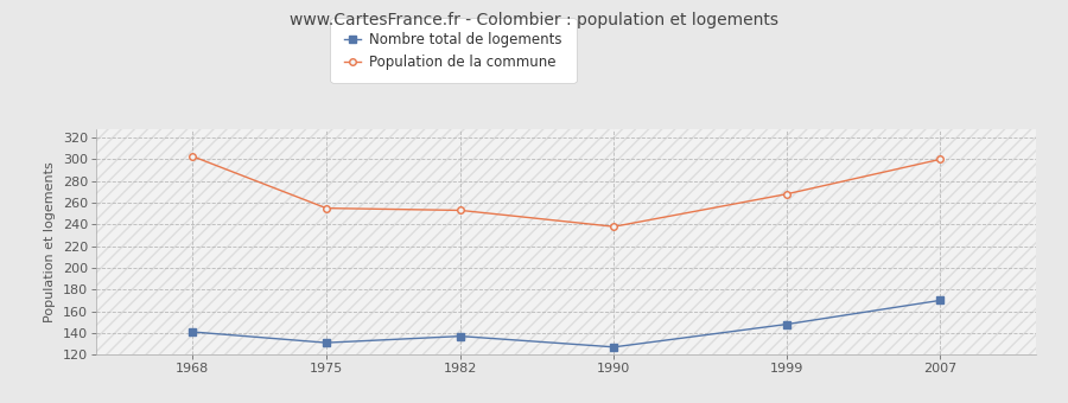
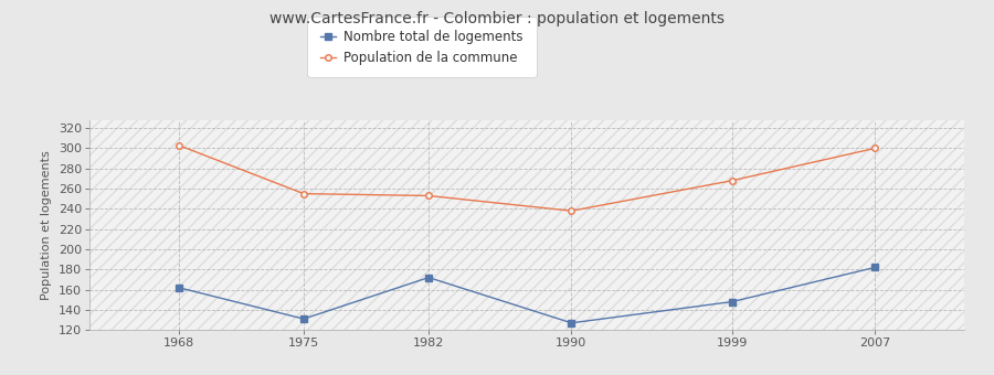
Nombre total de logements/1968: 141 -> 162
Nombre total de logements/1982: 137 -> 172
Nombre total de logements/2007: 170 -> 182
